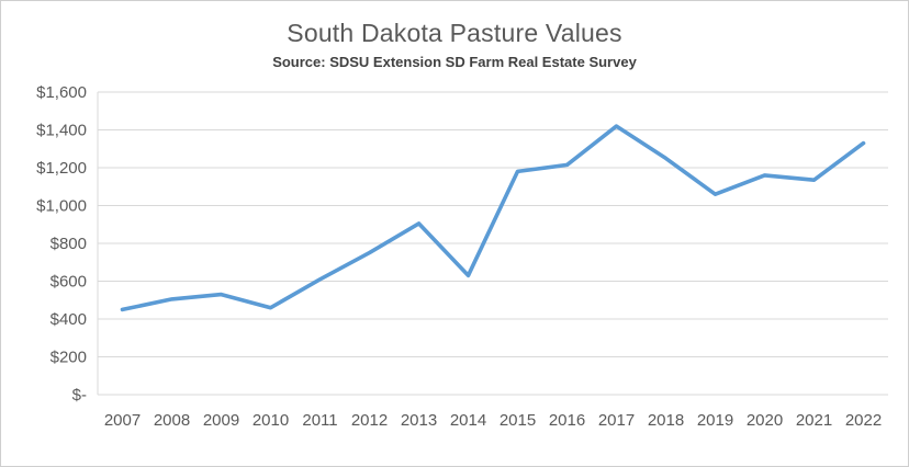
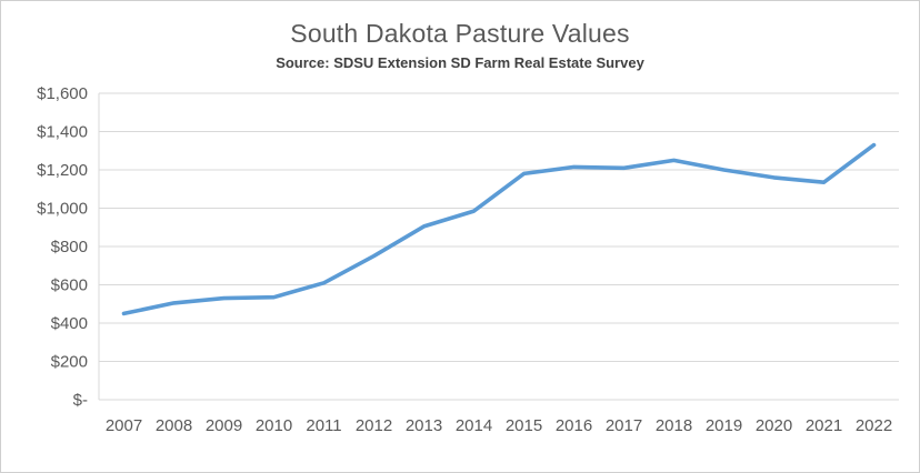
2010: $460 -> $540
2014: $630 -> $980
2017: $1420 -> $1210
2019: $1060 -> $1200
